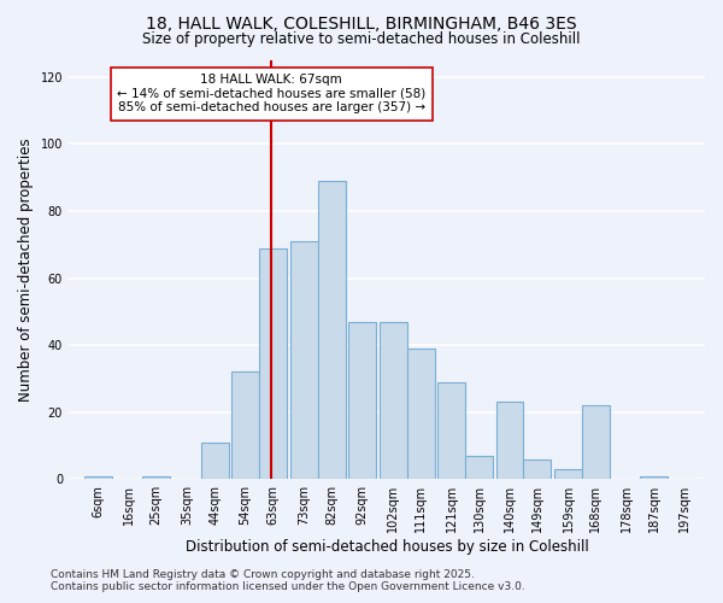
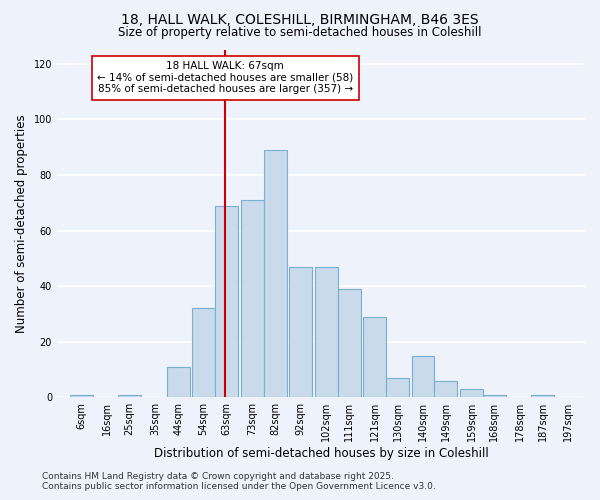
140sqm: 23 -> 15
168sqm: 22 -> 1
